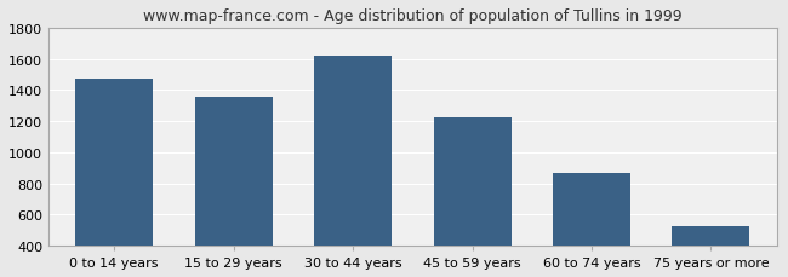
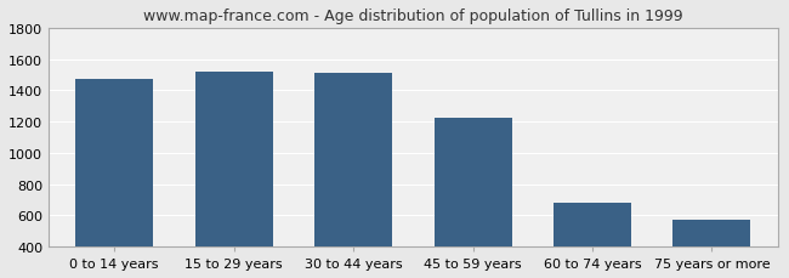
15 to 29 years: 1360 -> 1520
30 to 44 years: 1620 -> 1510
60 to 74 years: 870 -> 680
75 years or more: 520 -> 570
